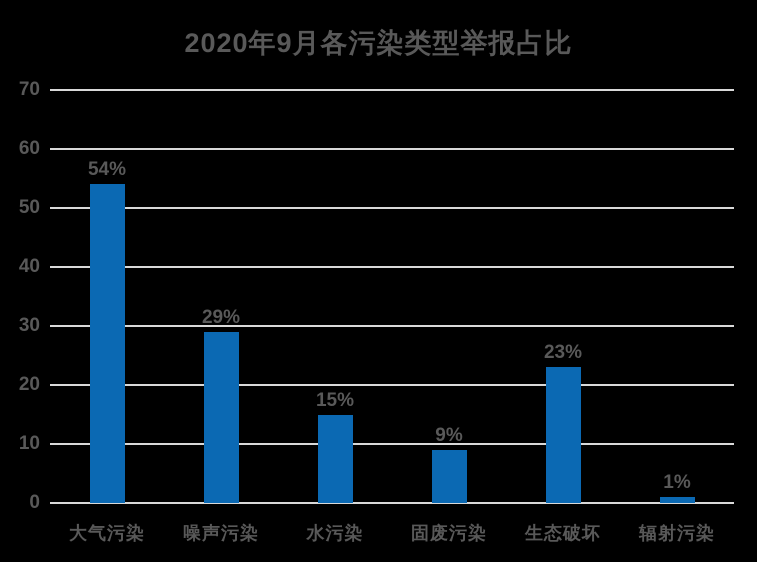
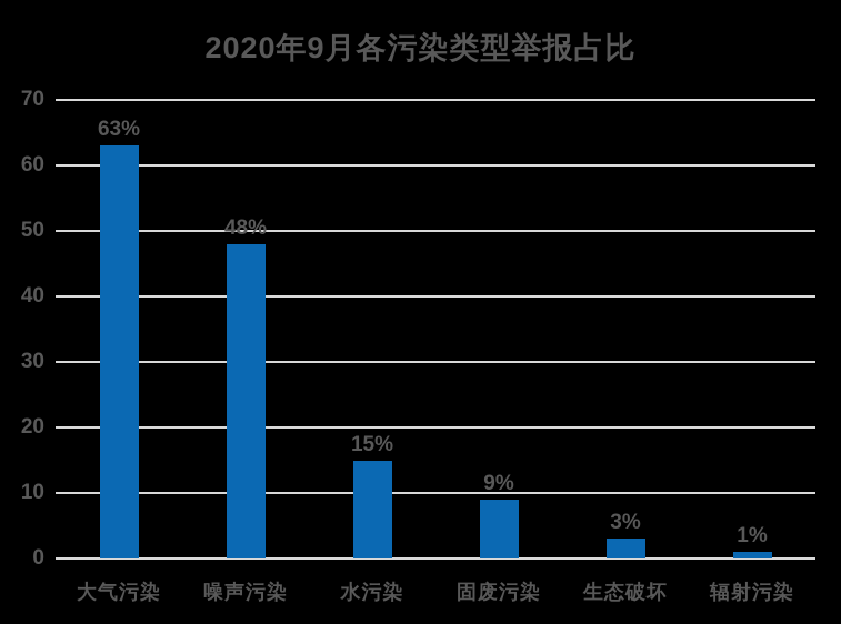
大气污染: 54% -> 63%
噪声污染: 29% -> 48%
生态破坏: 23% -> 3%
